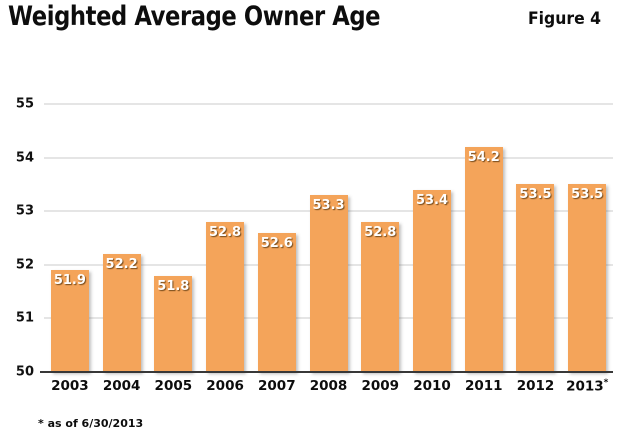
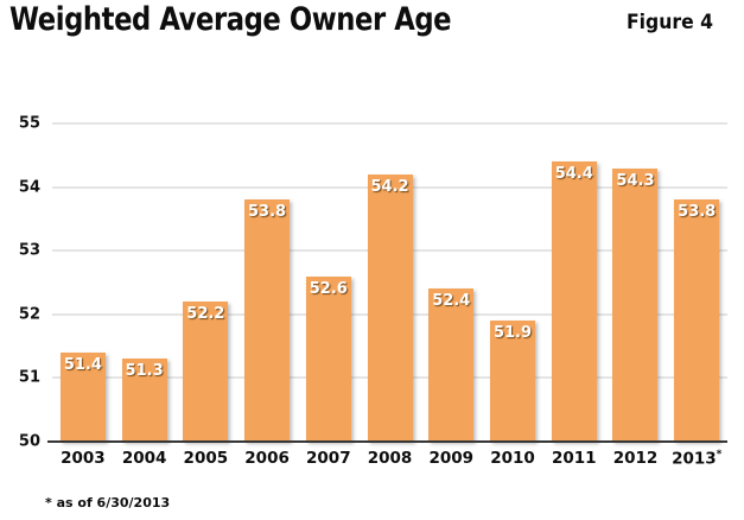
2003: 51.9 -> 51.4
2004: 52.2 -> 51.3
2005: 51.8 -> 52.2
2006: 52.8 -> 53.8
2008: 53.3 -> 54.2
2009: 52.8 -> 52.4
2010: 53.4 -> 51.9
2011: 54.2 -> 54.4
2012: 53.5 -> 54.3
2013*: 53.5 -> 53.8
